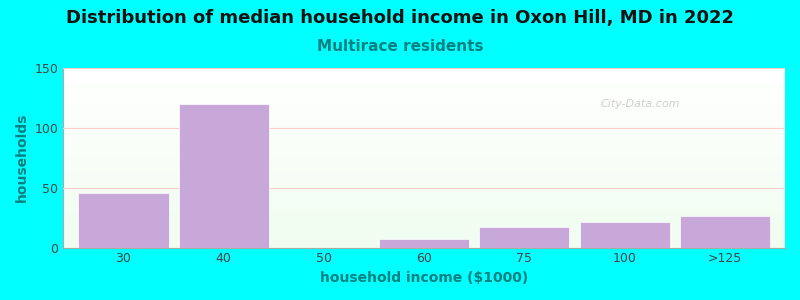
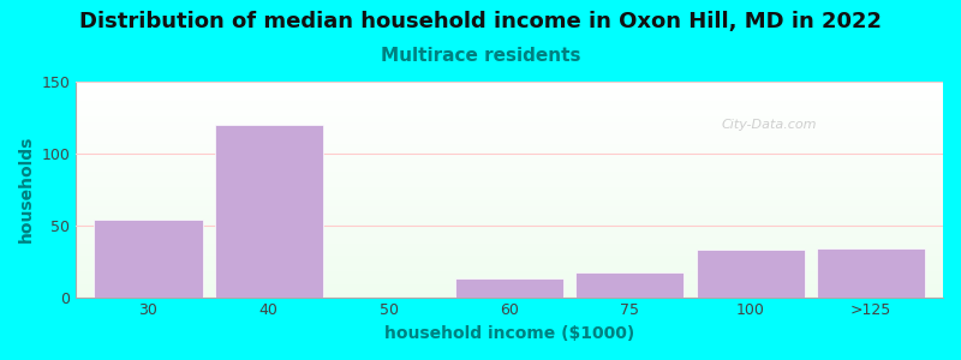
30: 46 -> 54
60: 7 -> 13
100: 21 -> 33
>125: 26 -> 34
